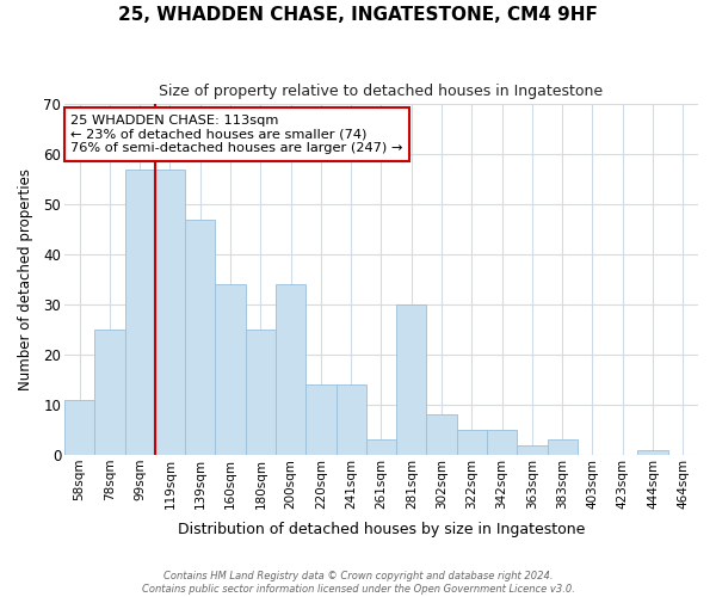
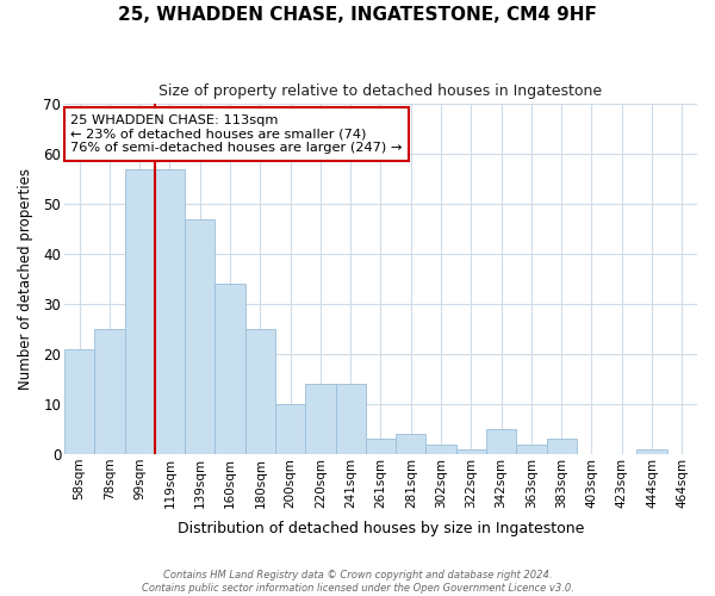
58sqm: 11 -> 21
200sqm: 34 -> 10
281sqm: 30 -> 4
302sqm: 8 -> 2
322sqm: 5 -> 1
